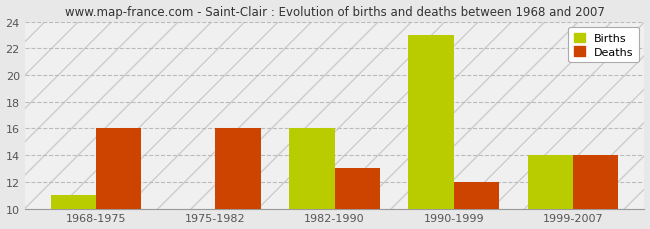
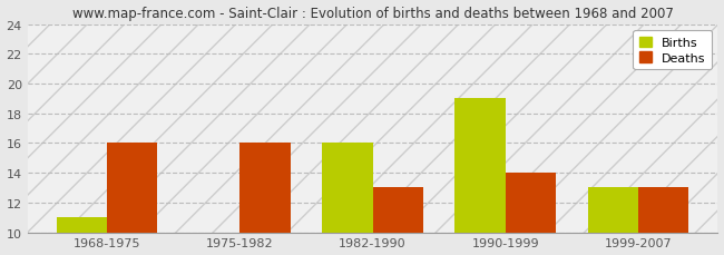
Births/1990-1999: 23 -> 19
Deaths/1990-1999: 12 -> 14
Births/1999-2007: 14 -> 13
Deaths/1999-2007: 14 -> 13
